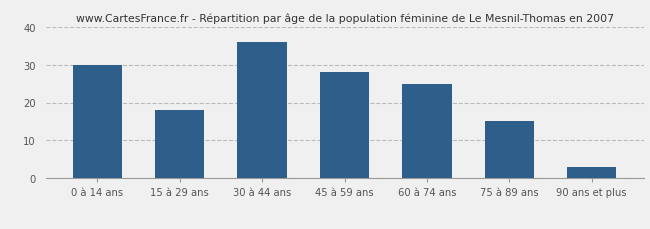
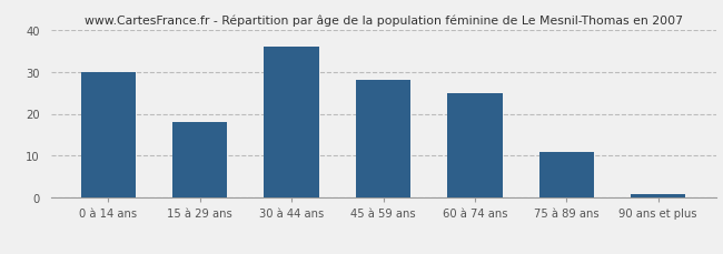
75 à 89 ans: 15 -> 11
90 ans et plus: 3 -> 1
